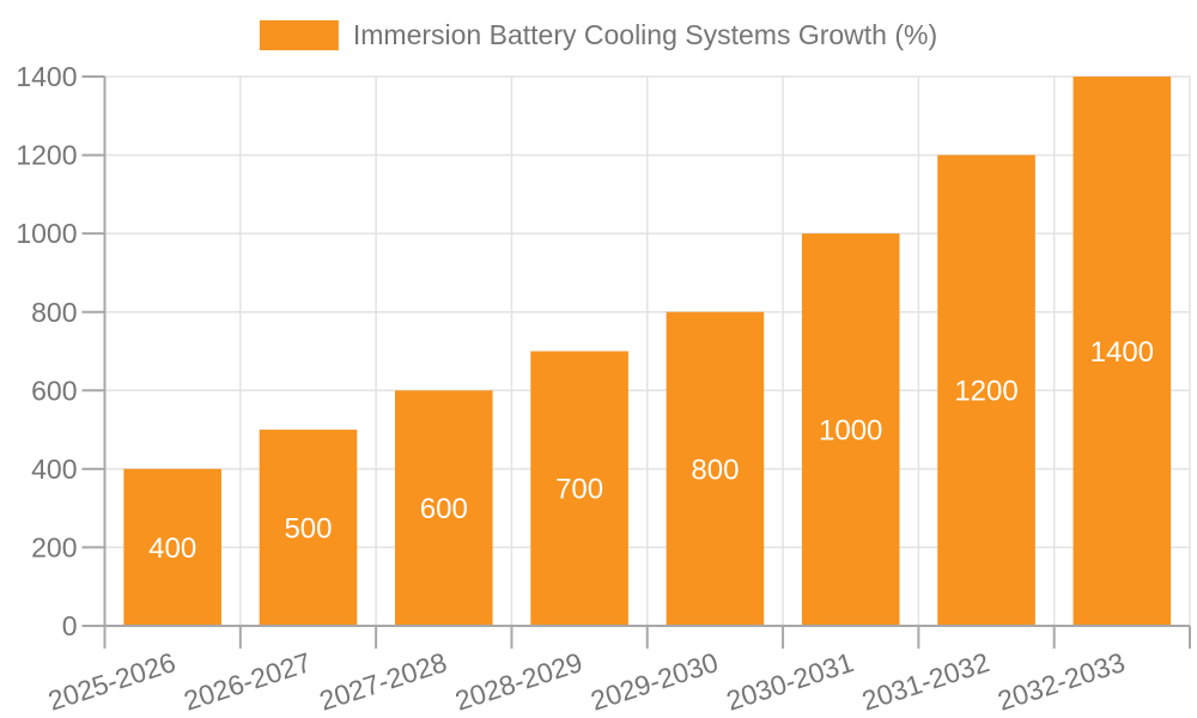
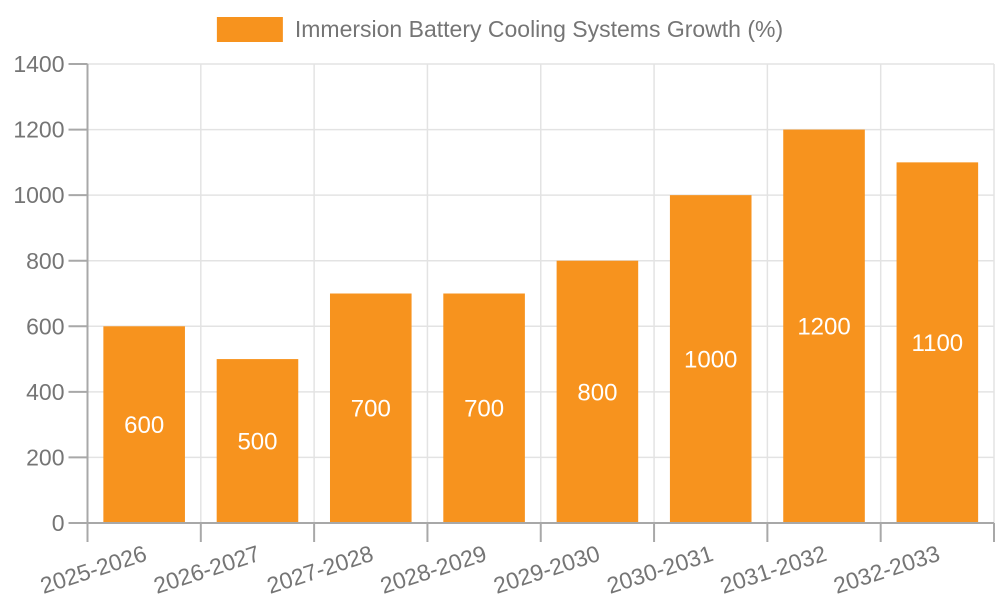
2025-2026: 400 -> 600
2027-2028: 600 -> 700
2032-2033: 1400 -> 1100
